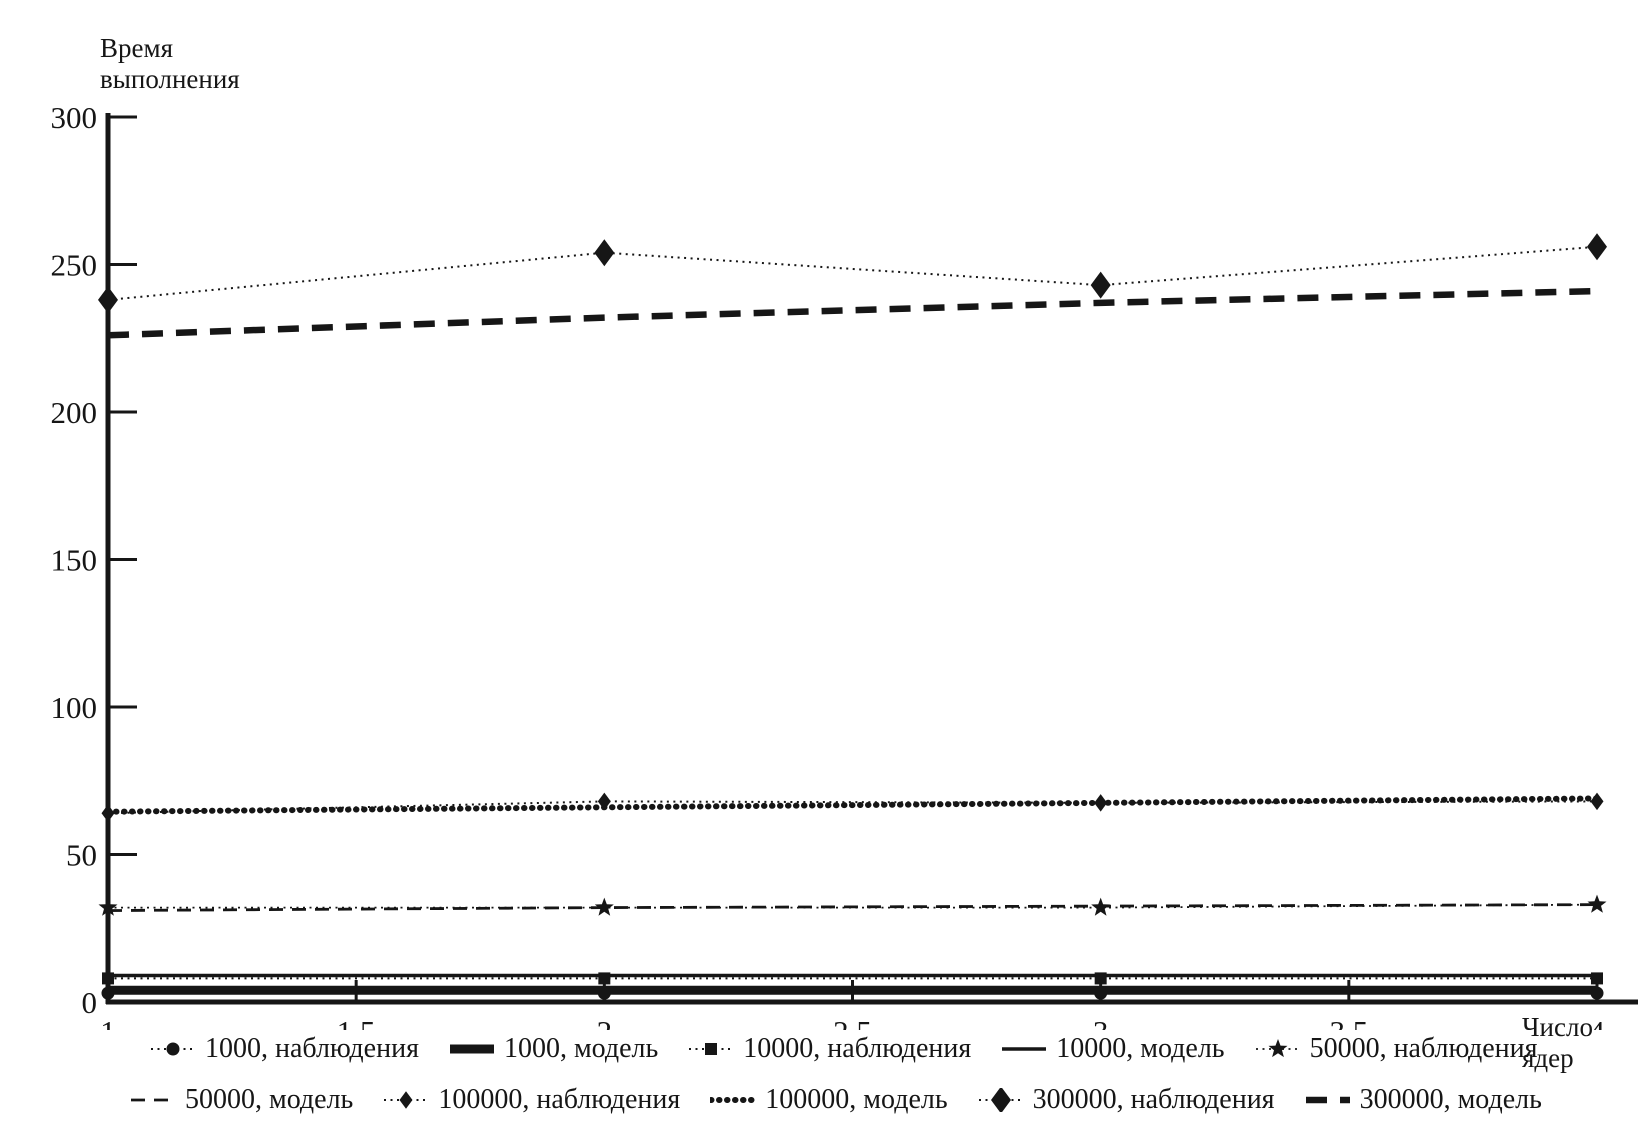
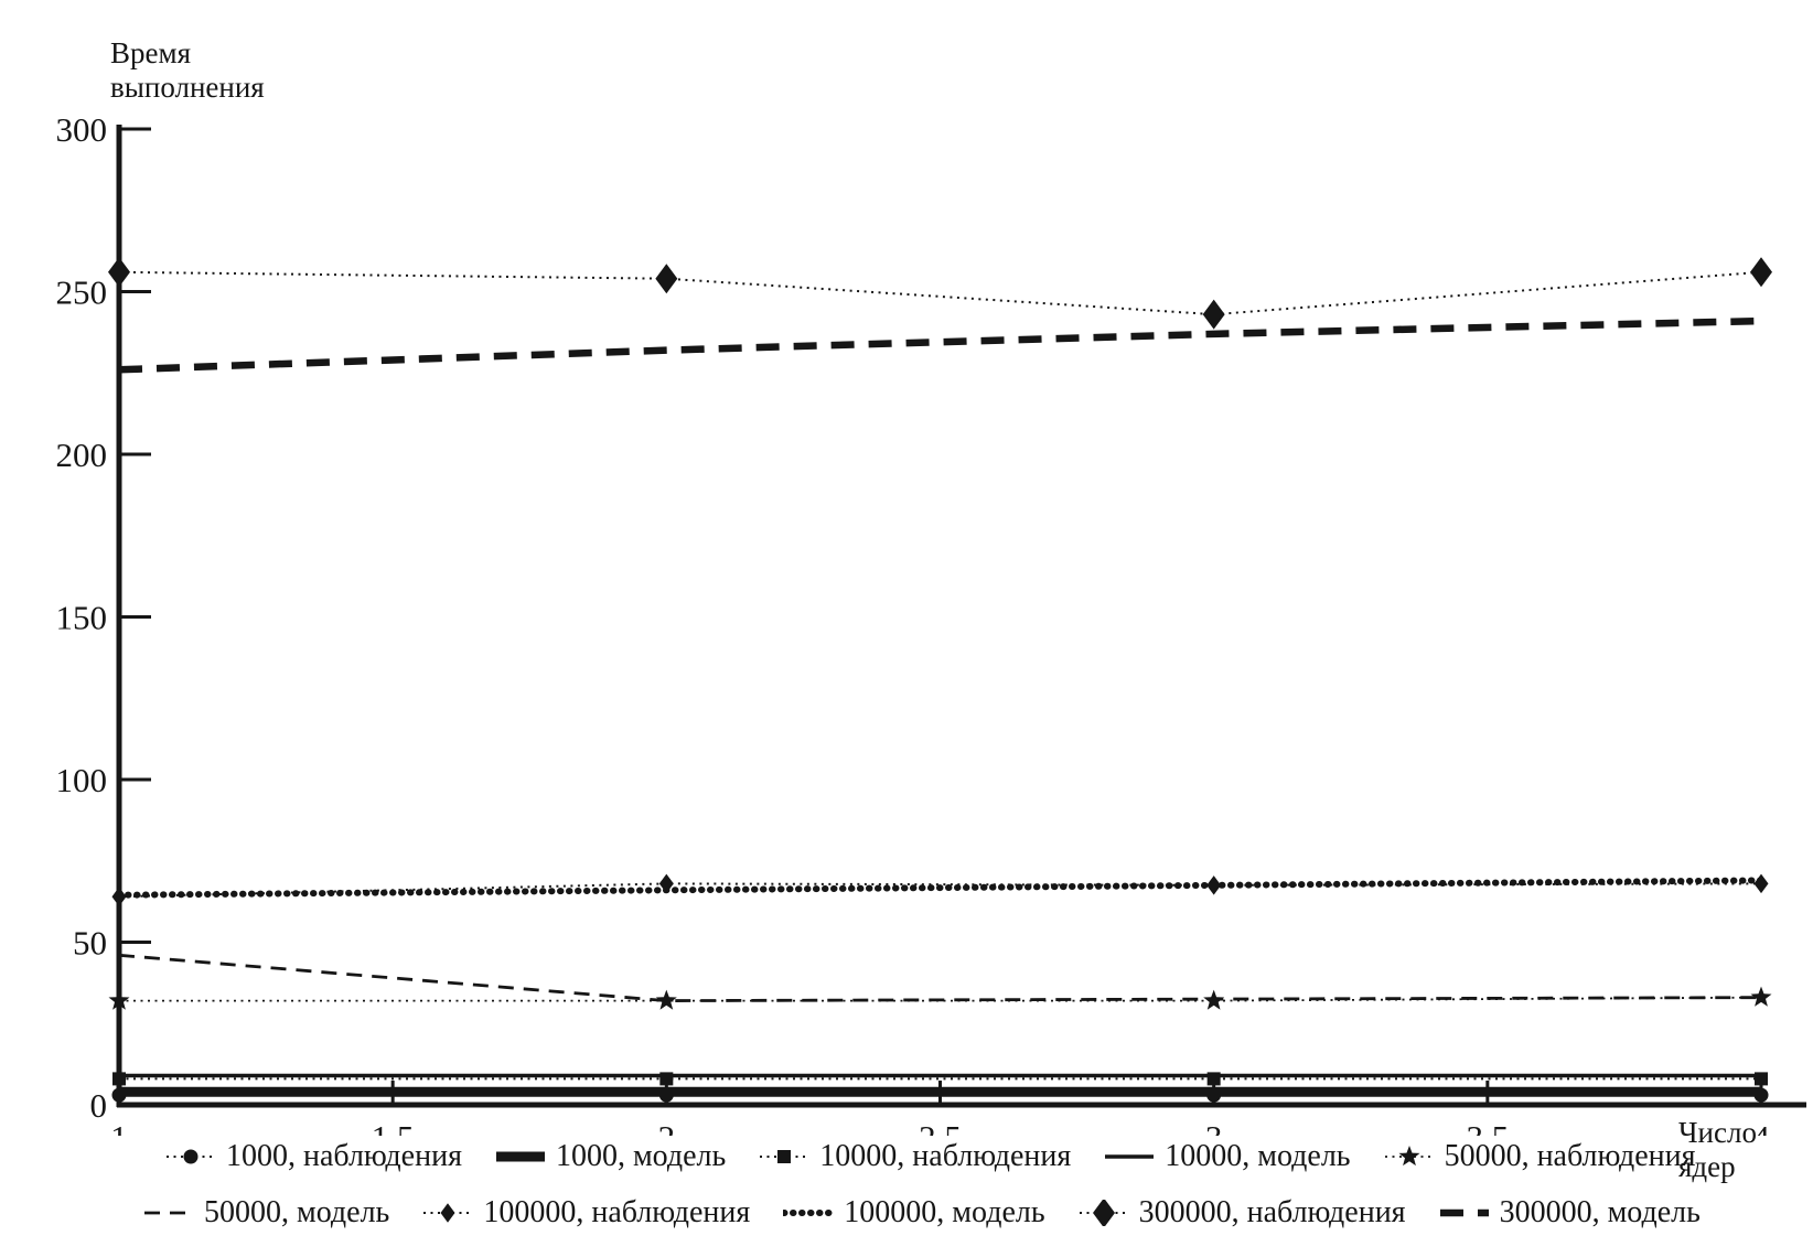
50000, модель/1: 31 -> 46
300000, наблюдения/1: 238 -> 256
